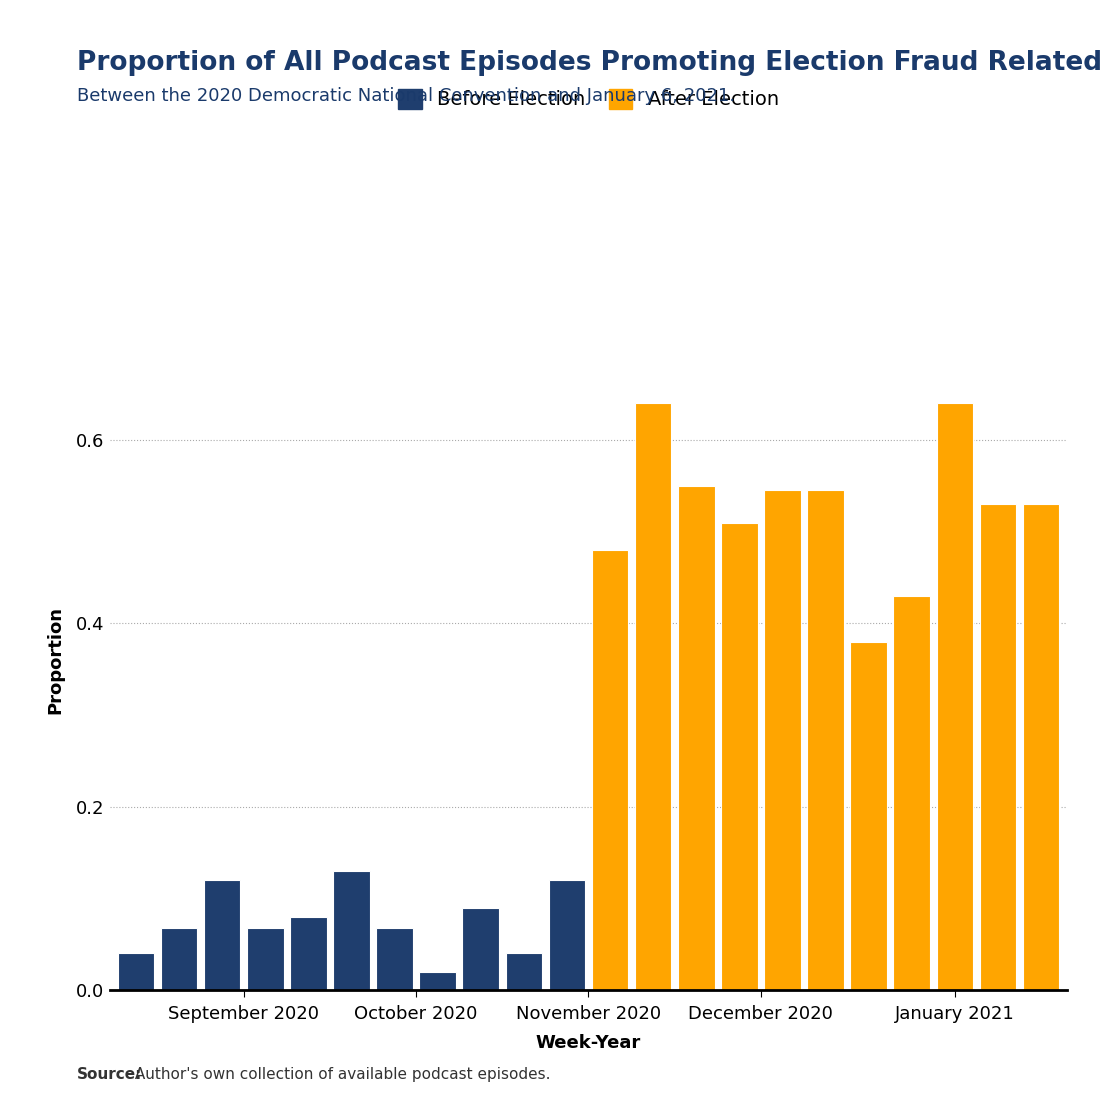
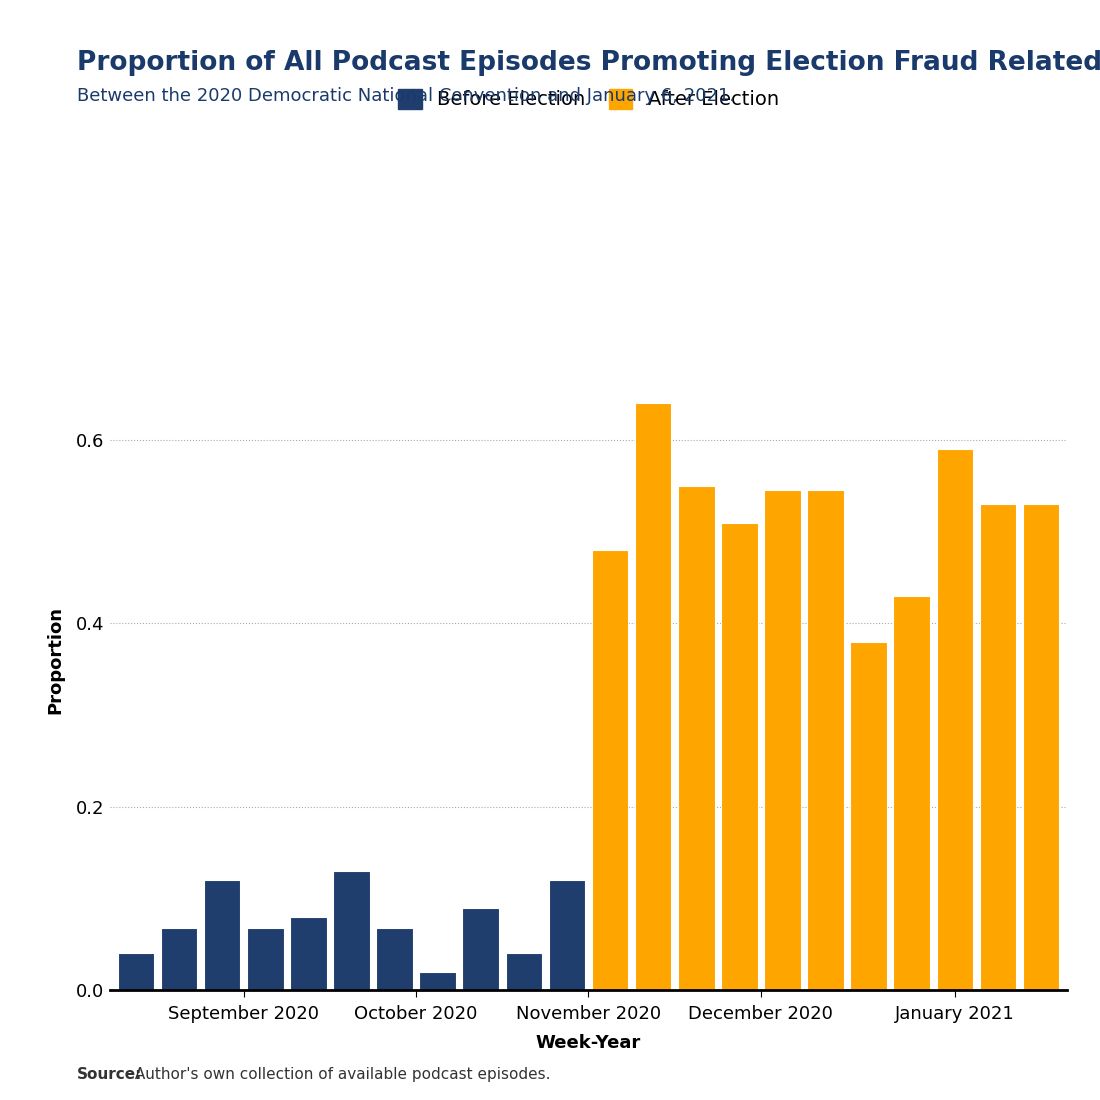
January 2021: 0.640 -> 0.590
